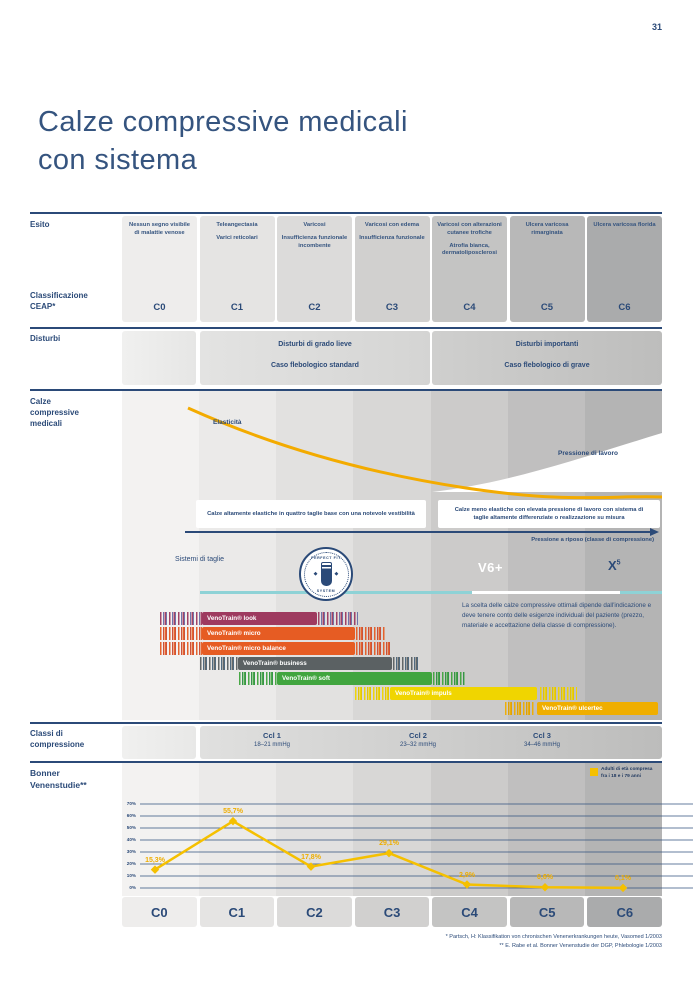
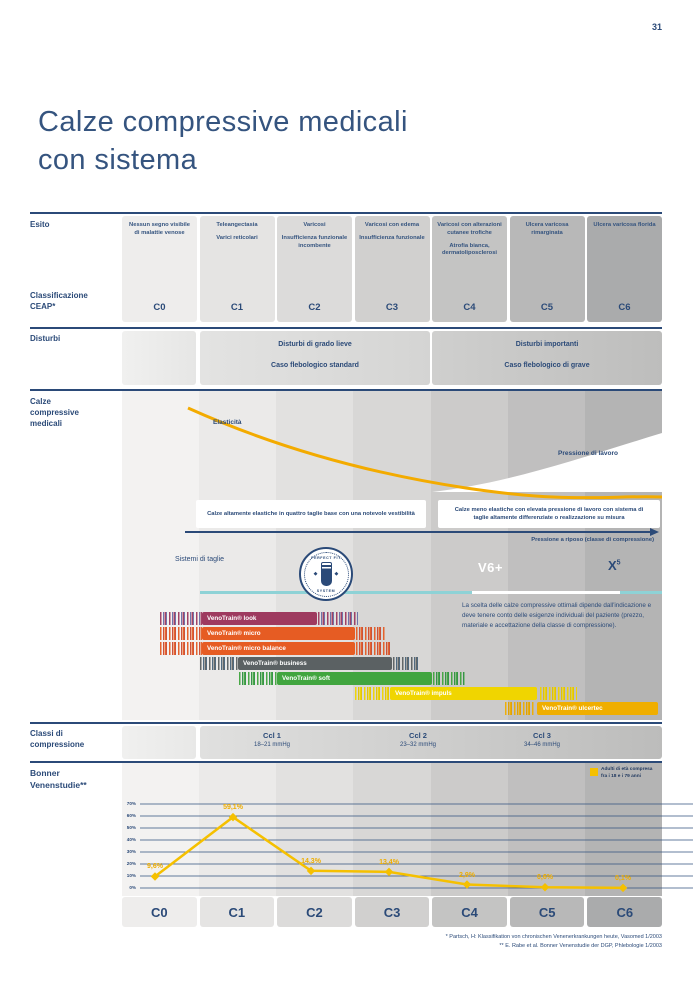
C0: 15,3% -> 9,6%
C1: 55,7% -> 59,1%
C2: 17,8% -> 14,3%
C3: 29,1% -> 13,4%
